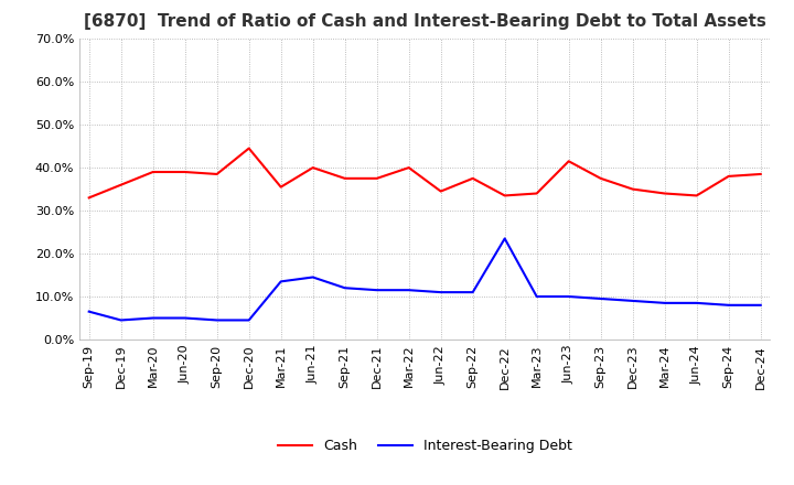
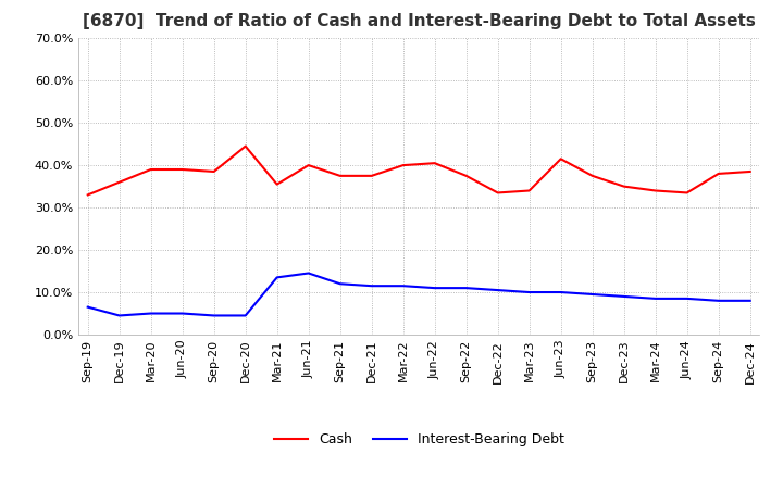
Cash/Jun-22: 34.5% -> 40.5%
Interest-Bearing Debt/Dec-22: 23.5% -> 10.5%
